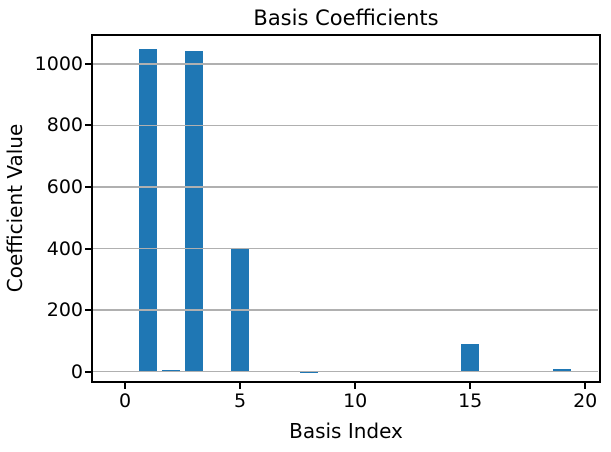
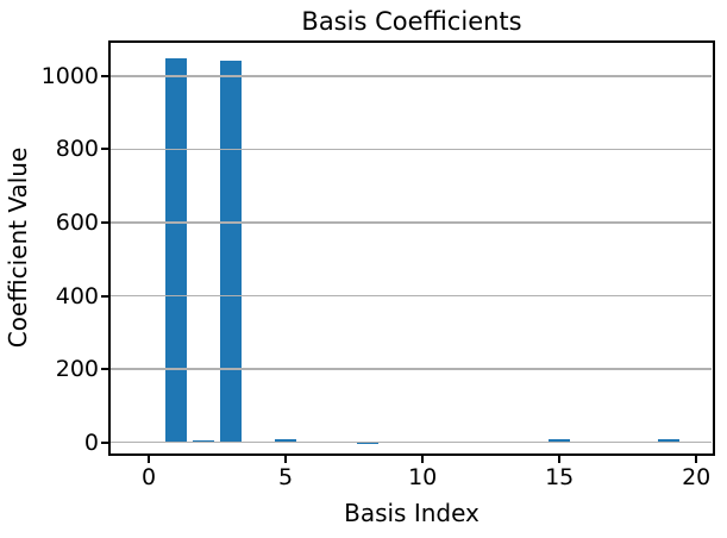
5: 400 -> 10
15: 90 -> 10
